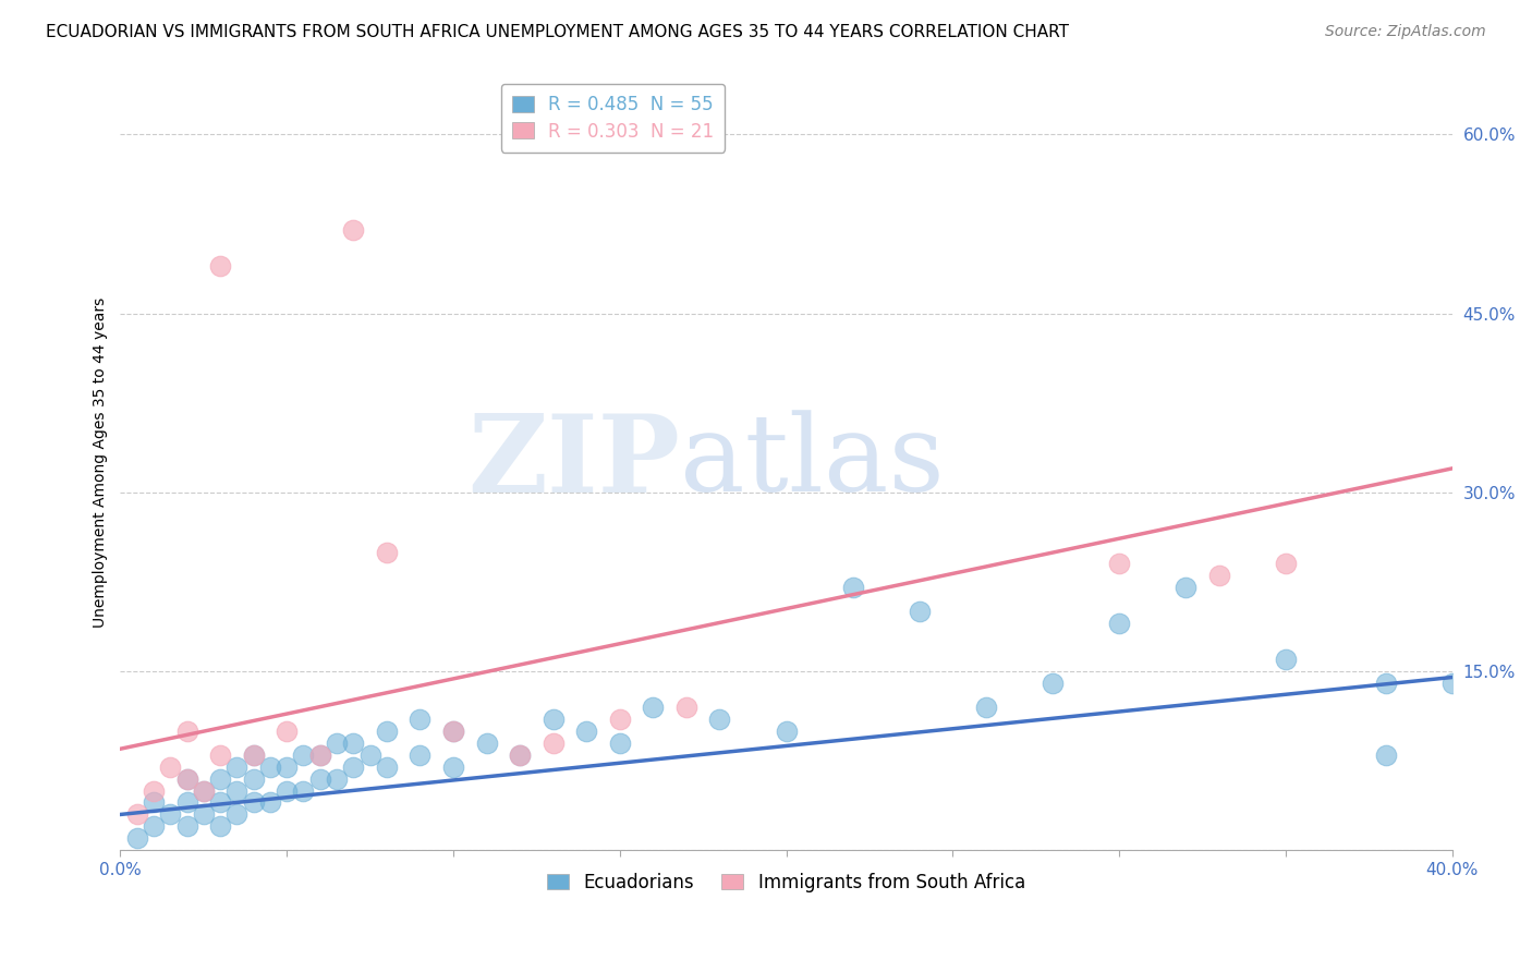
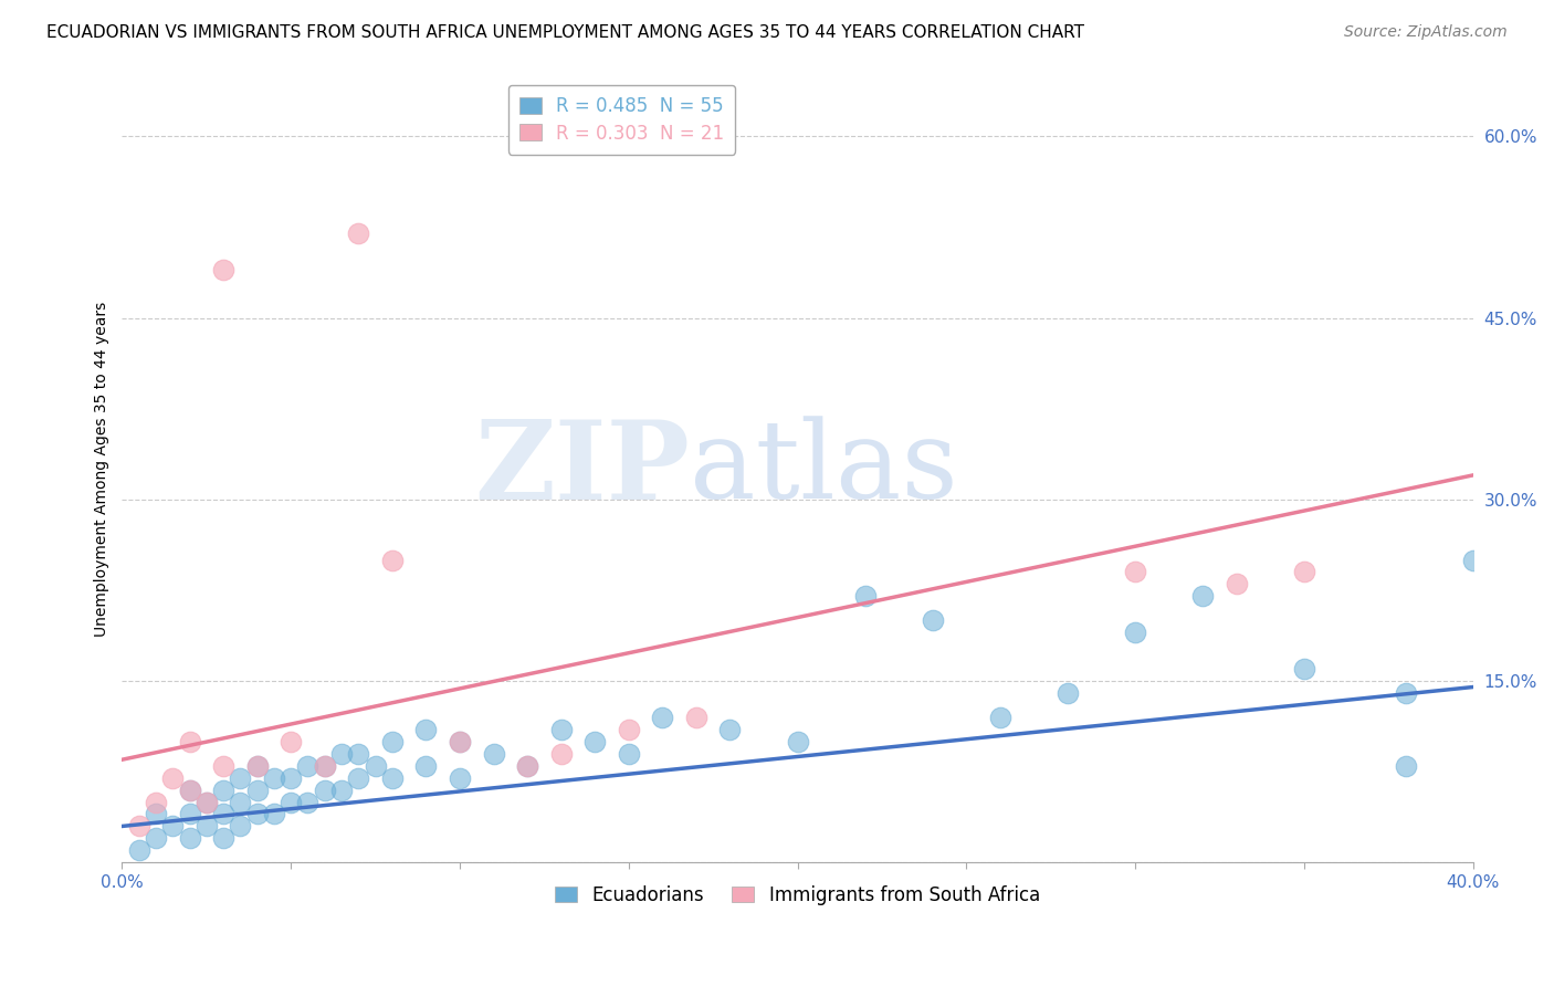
Ecuadorians/40.0%: 14% -> 25%
